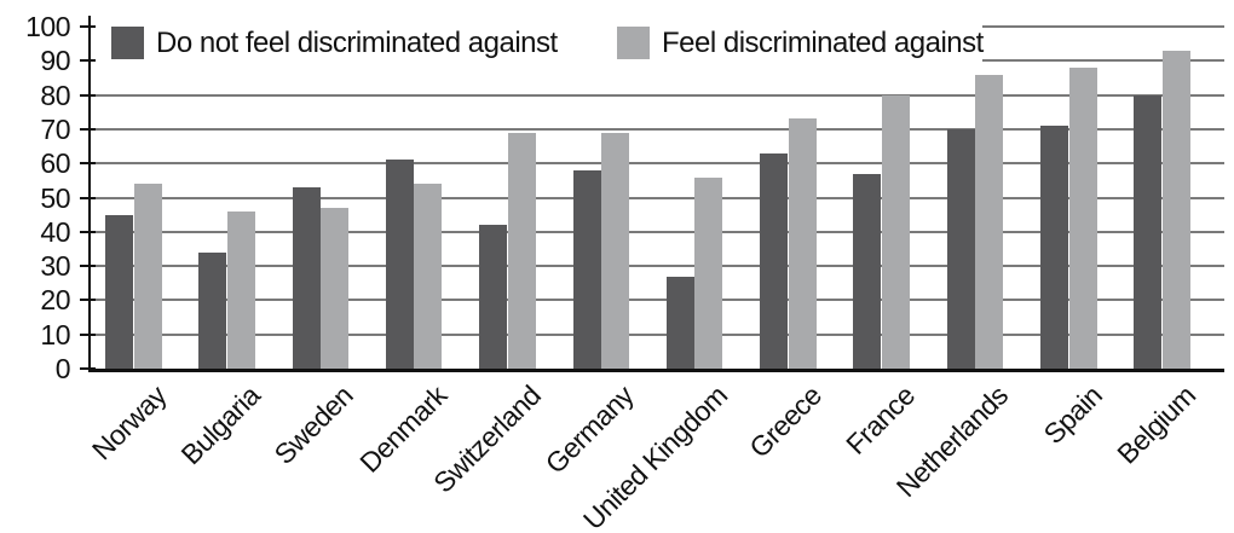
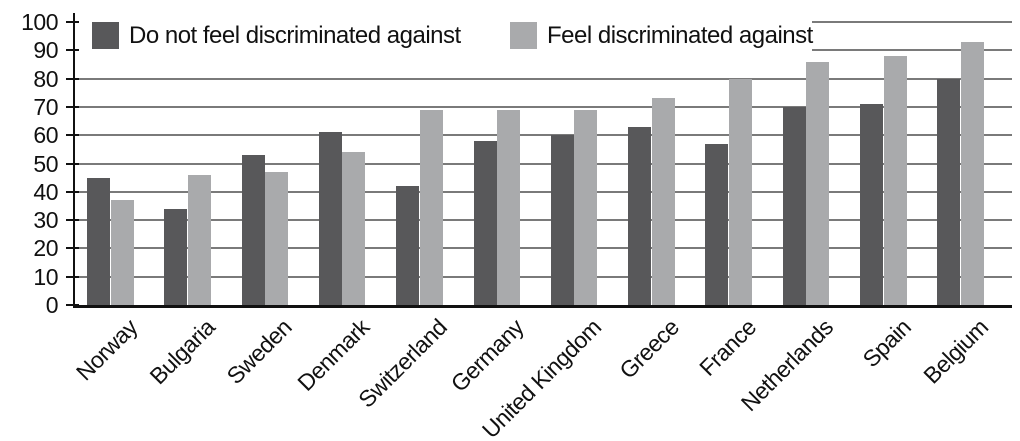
Feel discriminated against/Norway: 54 -> 37
Do not feel discriminated against/United Kingdom: 27 -> 60
Feel discriminated against/United Kingdom: 56 -> 69
